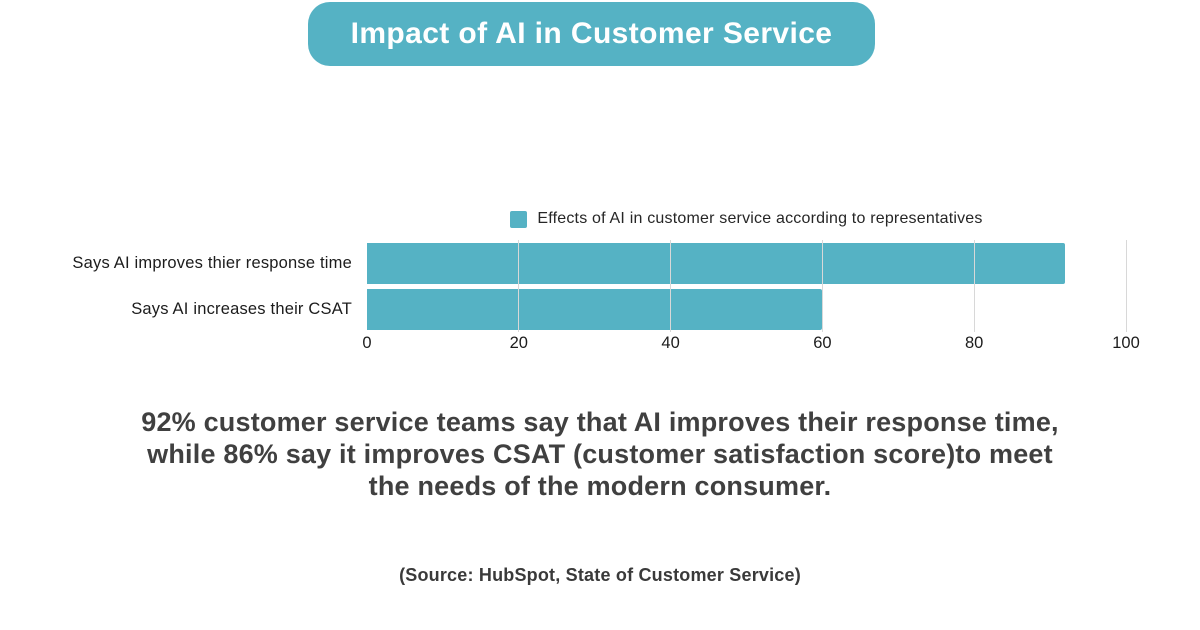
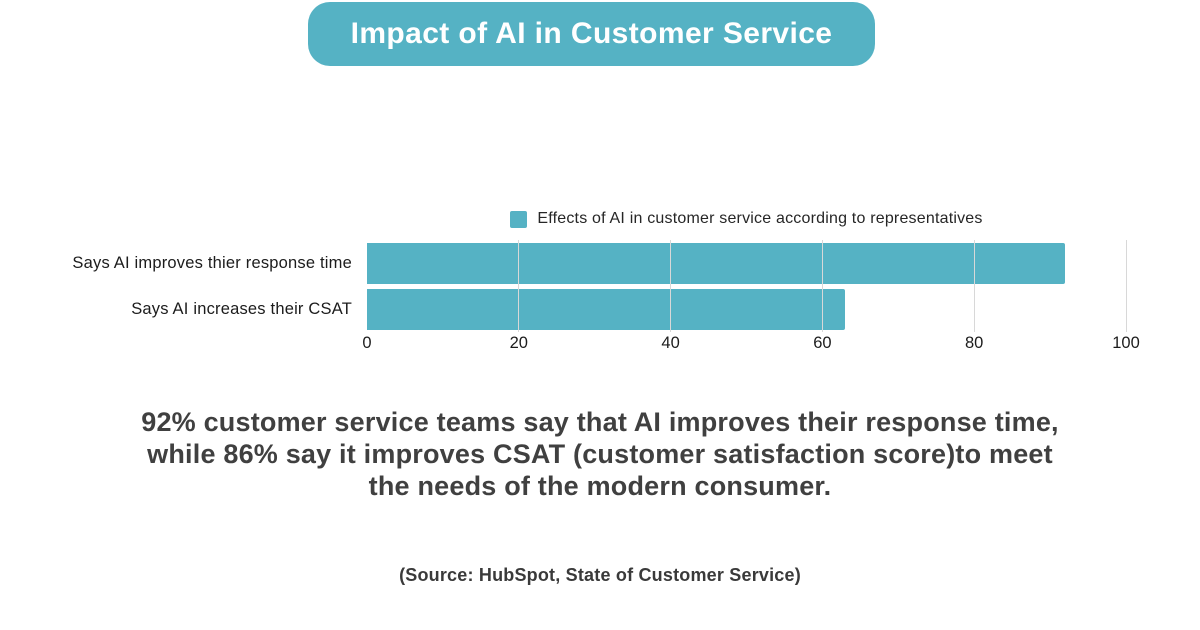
Says AI increases their CSAT: 60 -> 63
